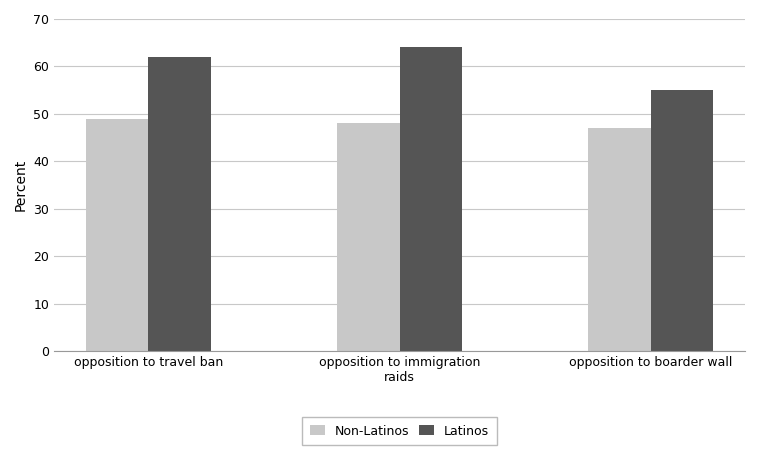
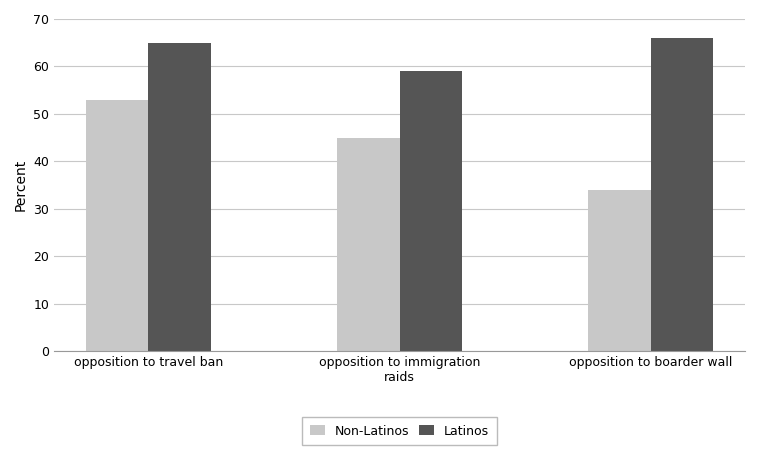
Non-Latinos/opposition to travel ban: 49 -> 53
Latinos/opposition to travel ban: 62 -> 65
Non-Latinos/opposition to immigration raids: 48 -> 45
Latinos/opposition to immigration raids: 64 -> 59
Non-Latinos/opposition to boarder wall: 47 -> 34
Latinos/opposition to boarder wall: 55 -> 66
